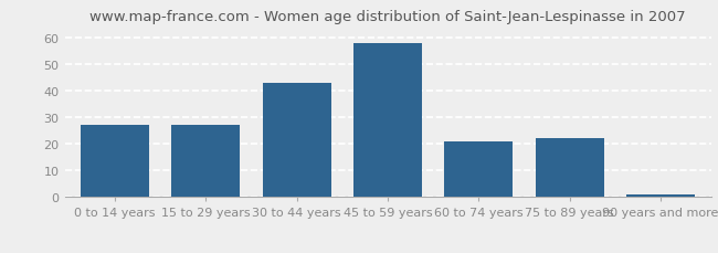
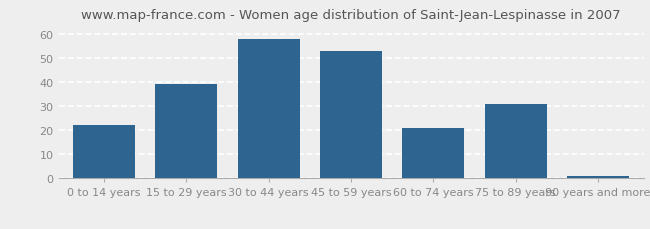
0 to 14 years: 27 -> 22
15 to 29 years: 27 -> 39
30 to 44 years: 43 -> 58
45 to 59 years: 58 -> 53
75 to 89 years: 22 -> 31
